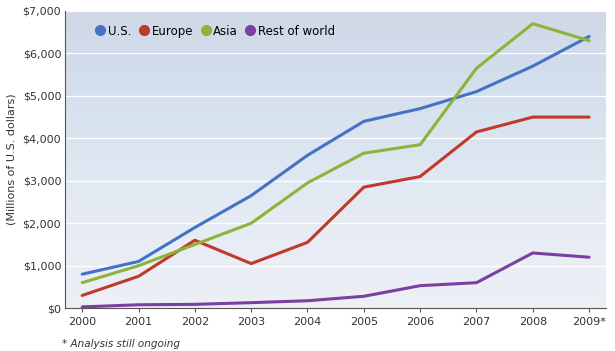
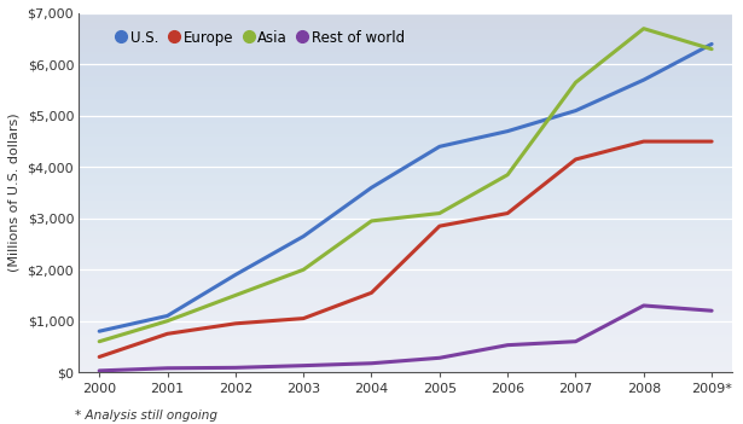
Europe/2002: $1,600 -> $950
Asia/2005: $3,650 -> $3,100
